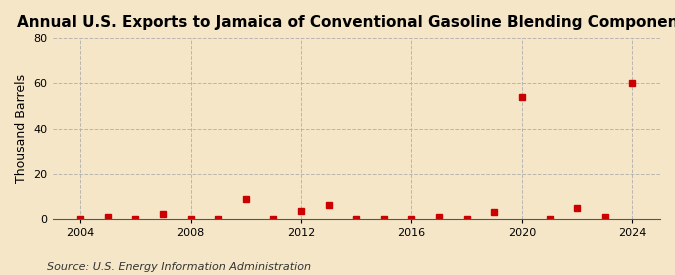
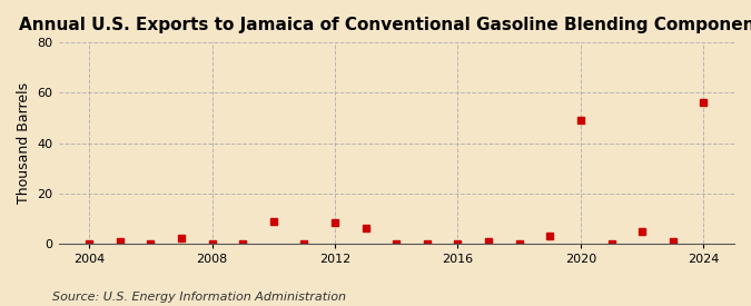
2012: 3.5 -> 8.5
2020: 54.0 -> 49.0
2024: 60.0 -> 56.0
